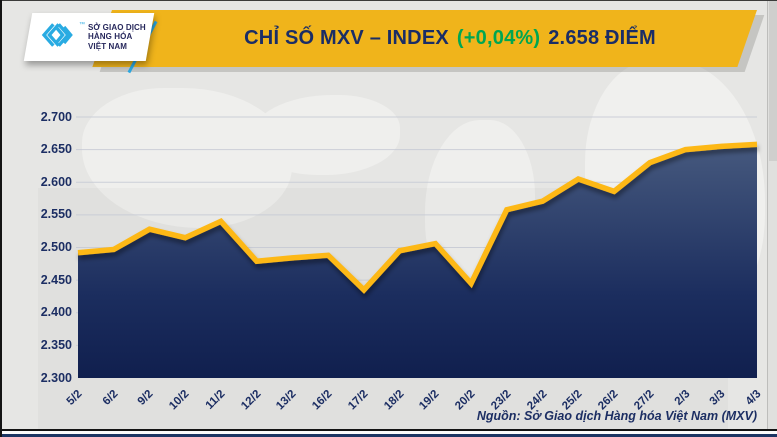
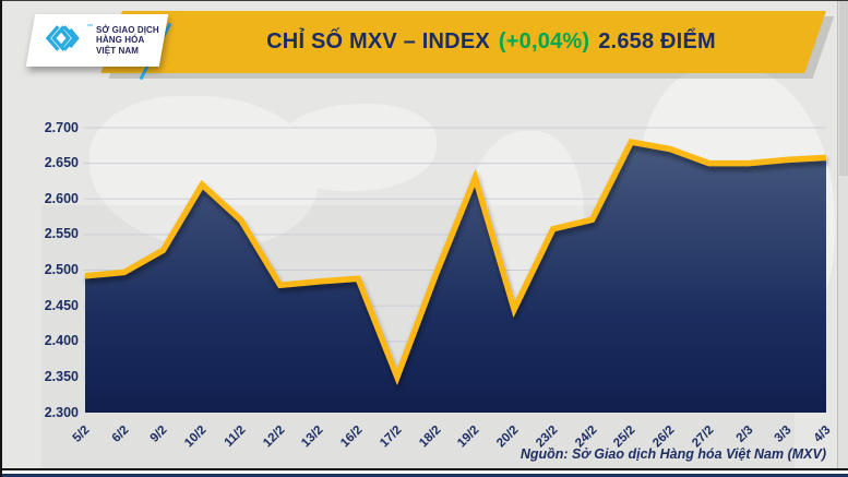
10/2: 2520 -> 2620
11/2: 2540 -> 2570
17/2: 2440 -> 2350
19/2: 2510 -> 2630
25/2: 2600 -> 2680
26/2: 2590 -> 2670
27/2: 2630 -> 2650
